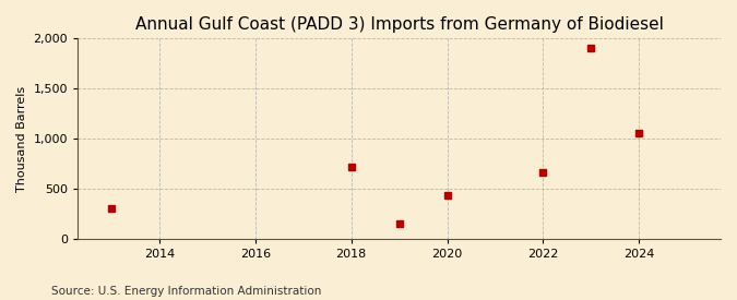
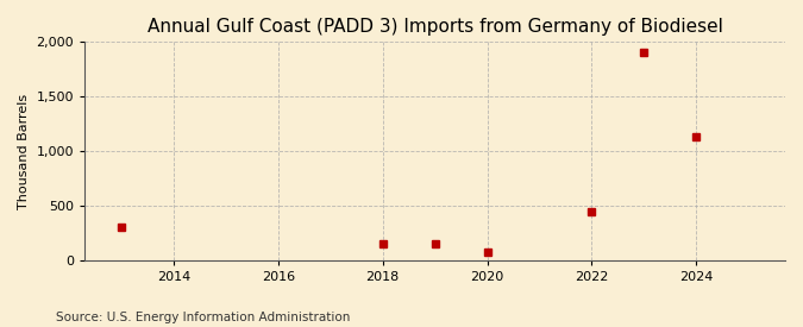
2018: 720 -> 150
2020: 440 -> 80
2022: 660 -> 450
2024: 1,060 -> 1,130
